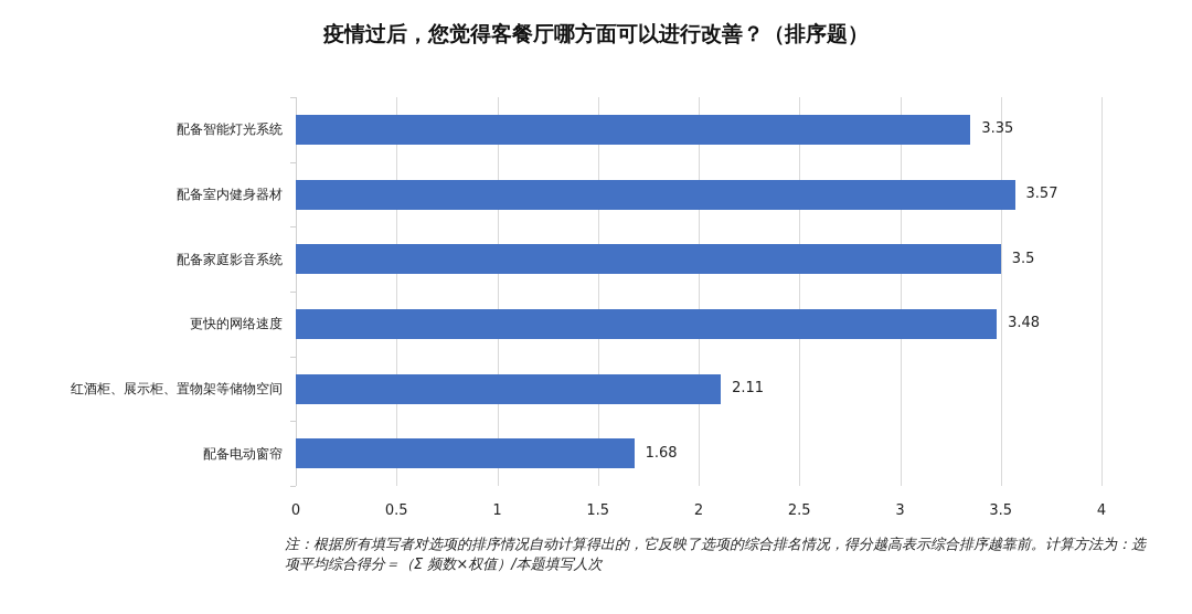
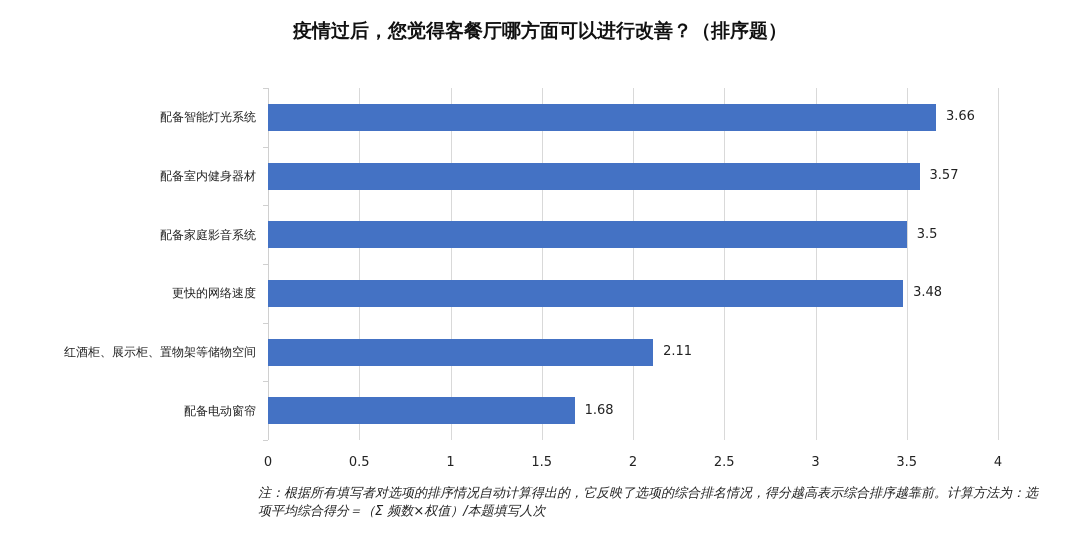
配备智能灯光系统: 3.35 -> 3.66
